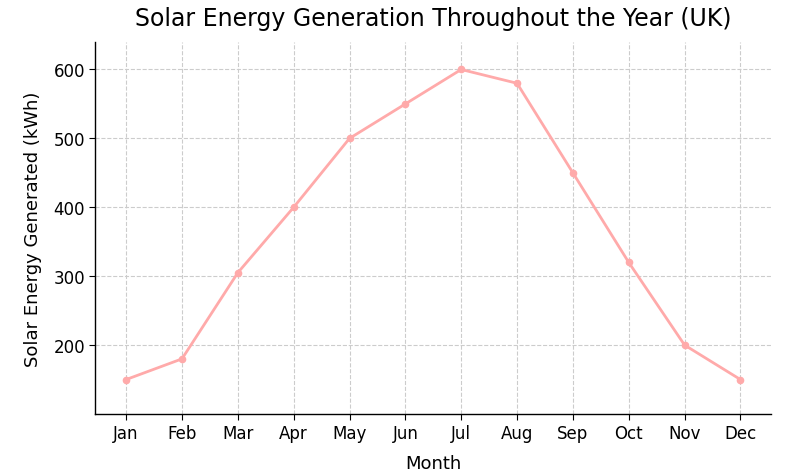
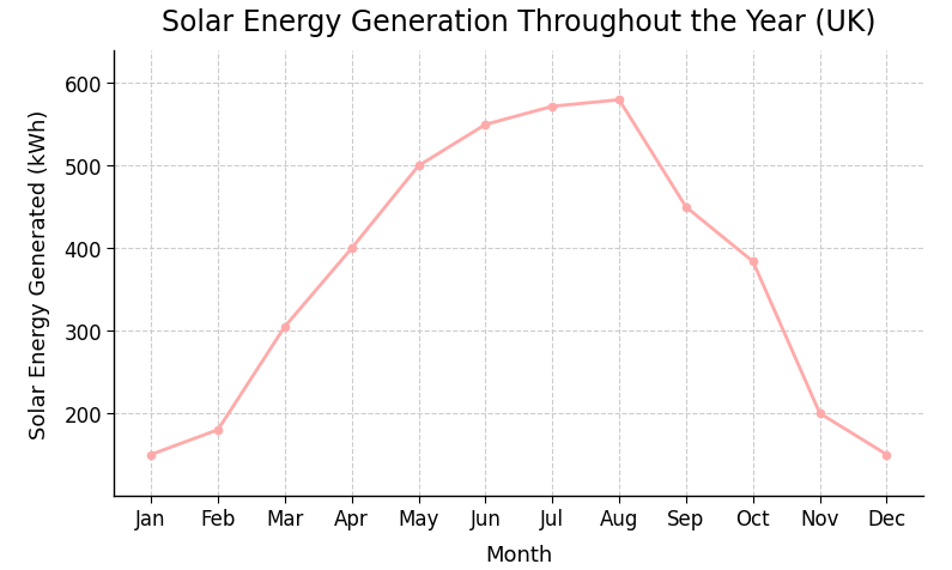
Jul: 600 -> 572
Oct: 320 -> 384
